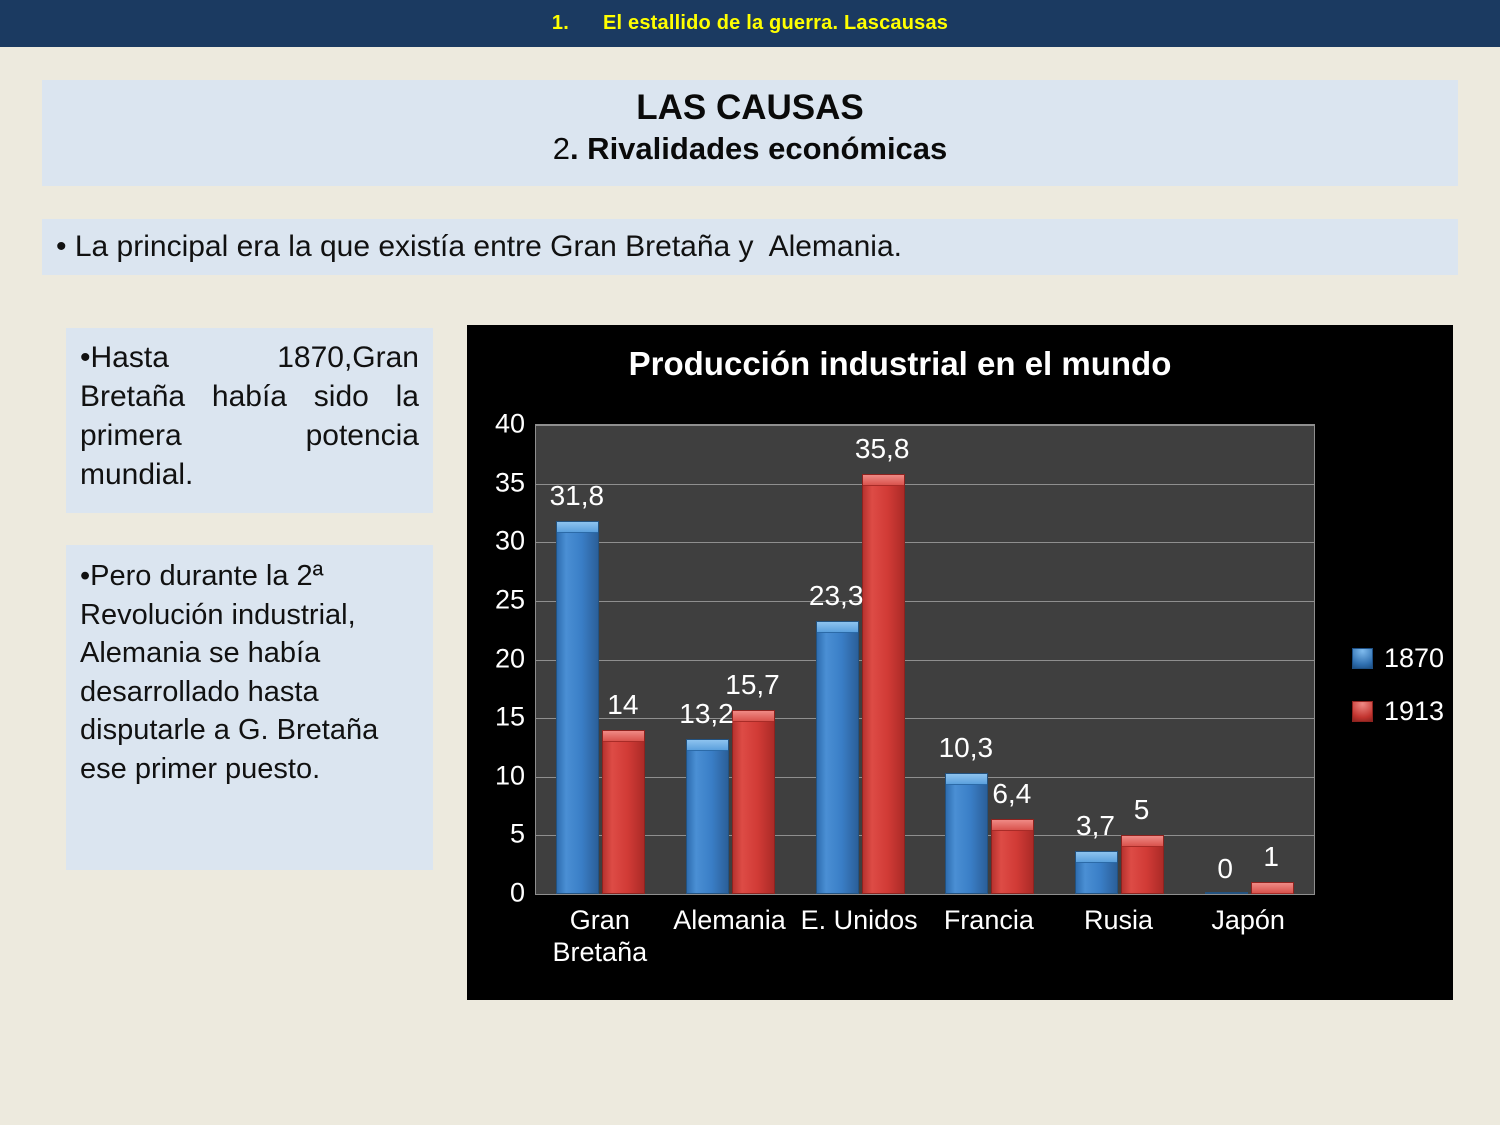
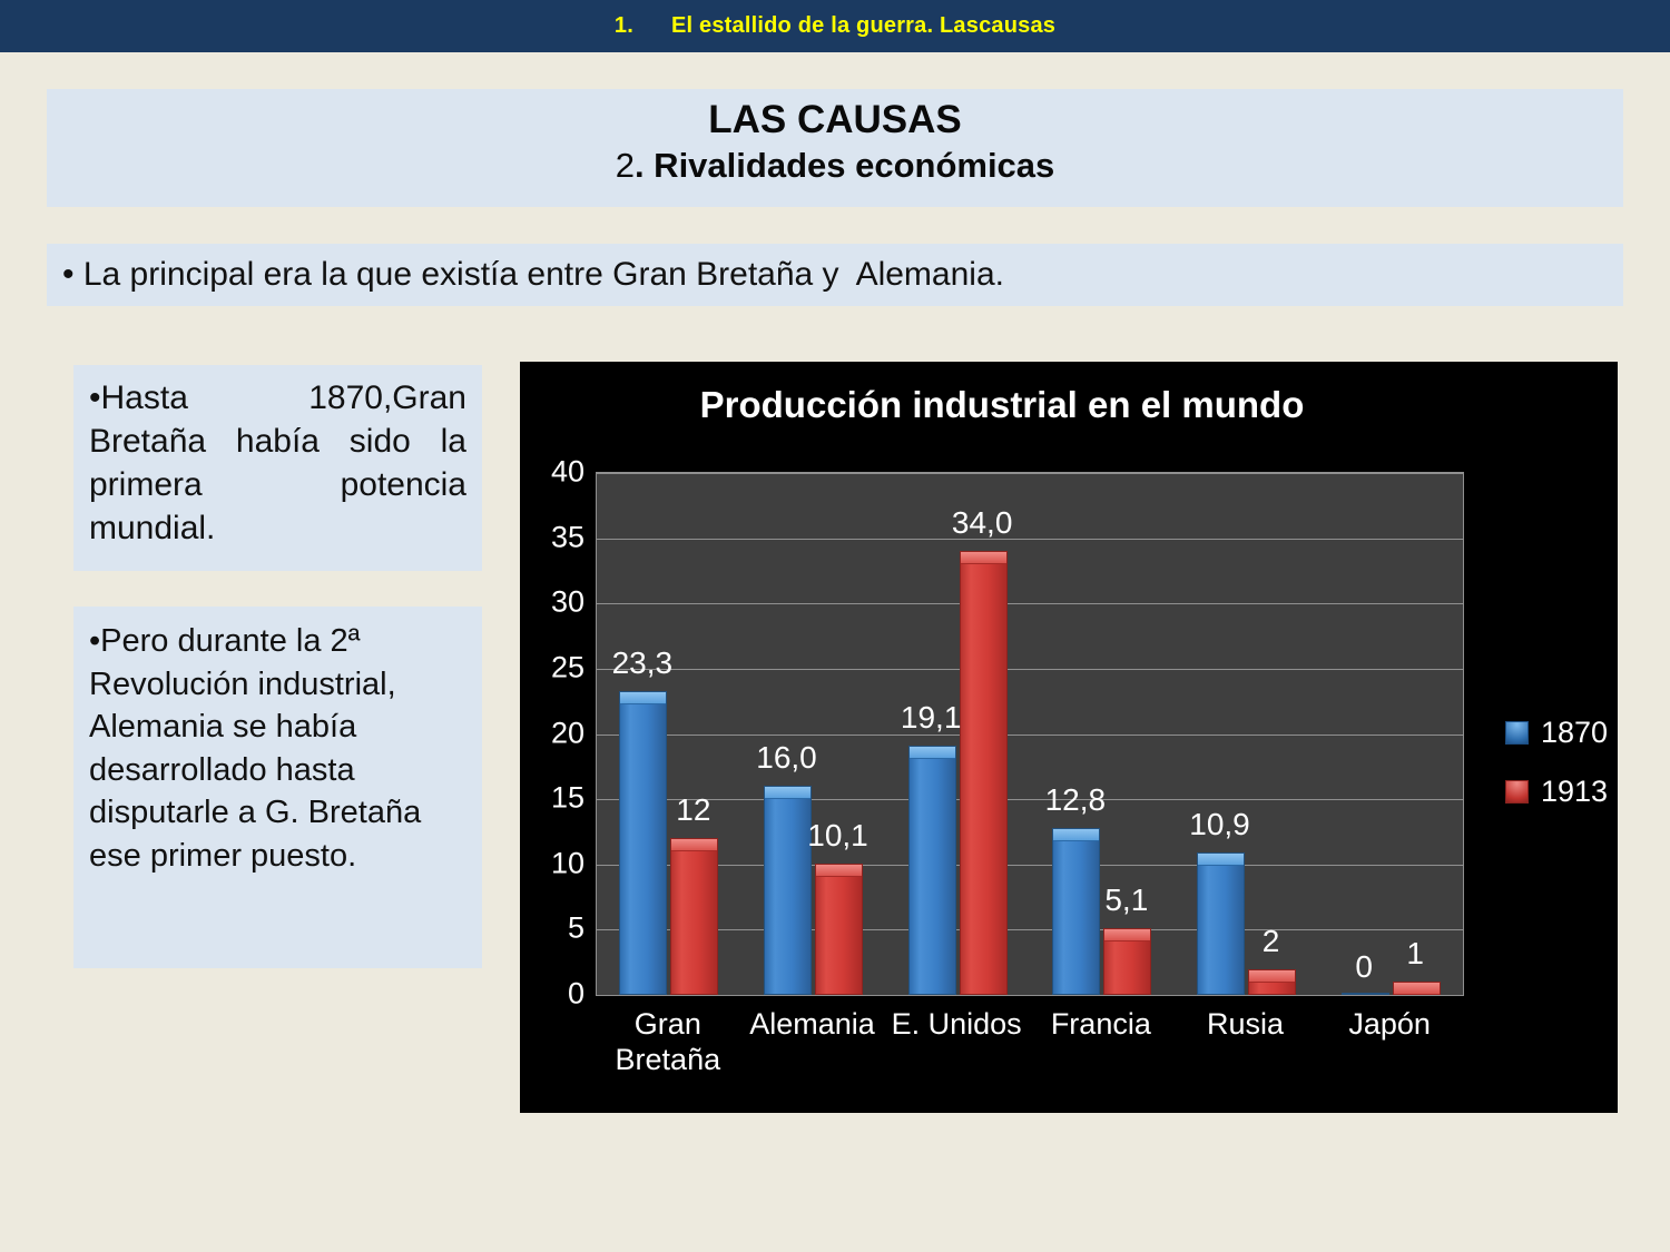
1870/Gran Bretaña: 31,8 -> 23,3
1913/Gran Bretaña: 14 -> 12
1870/Alemania: 13,2 -> 16,0
1913/Alemania: 15,7 -> 10,1
1870/E. Unidos: 23,3 -> 19,1
1913/E. Unidos: 35,8 -> 34,0
1870/Francia: 10,3 -> 12,8
1913/Francia: 6,4 -> 5,1
1870/Rusia: 3,7 -> 10,9
1913/Rusia: 5 -> 2
